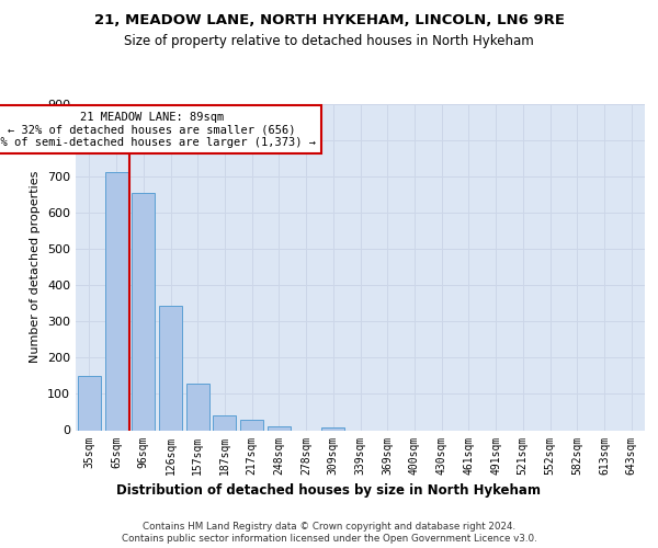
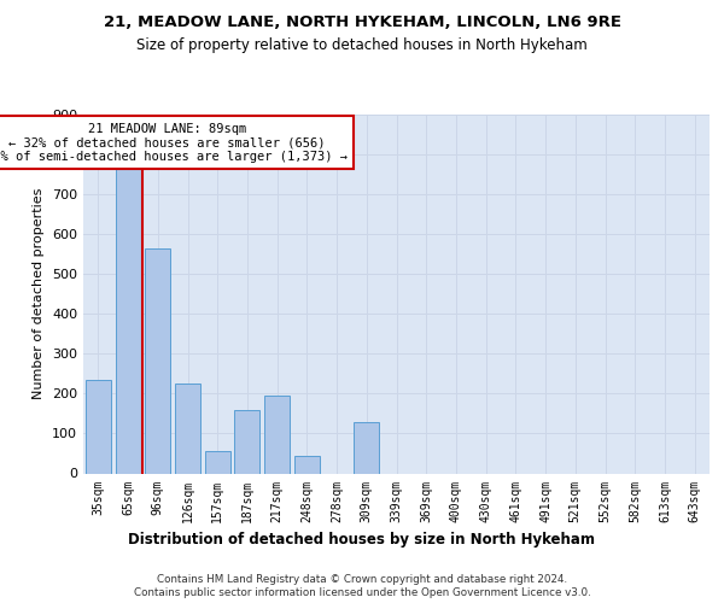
35sqm: 150 -> 235
65sqm: 713 -> 770
96sqm: 655 -> 565
126sqm: 343 -> 225
157sqm: 130 -> 55
187sqm: 40 -> 160
217sqm: 28 -> 195
248sqm: 11 -> 45
309sqm: 8 -> 130
